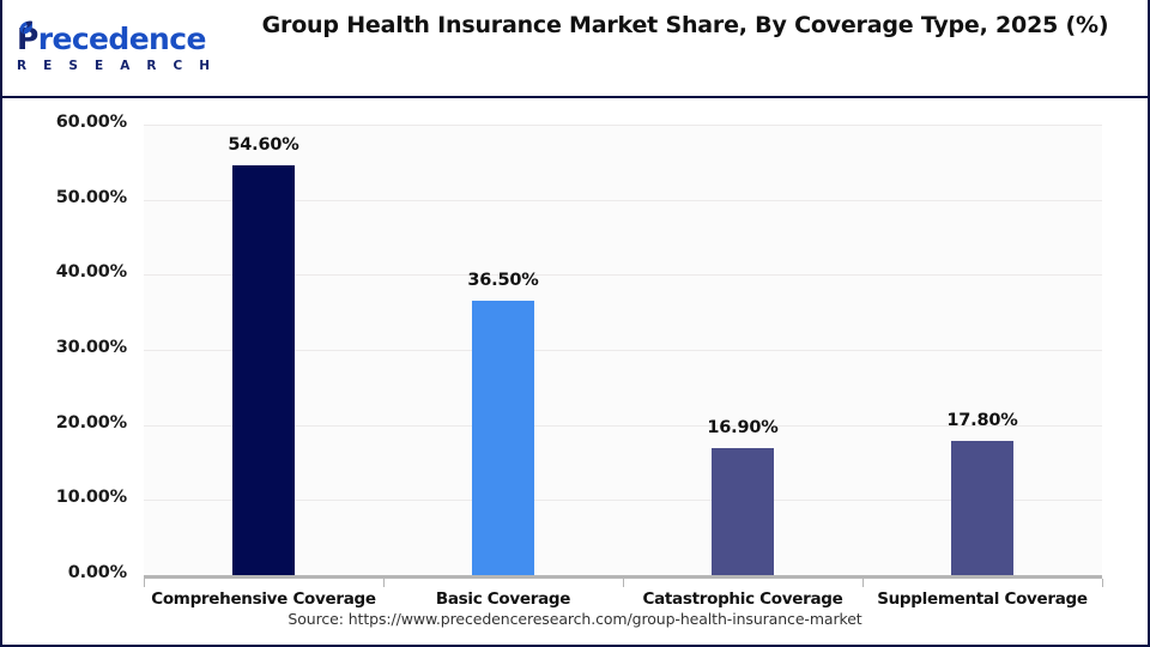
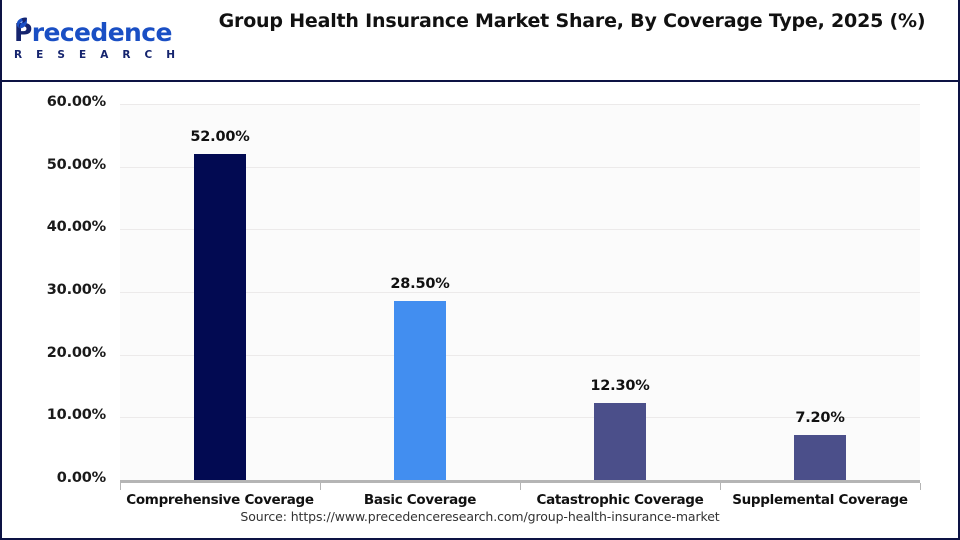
Comprehensive Coverage: 54.60% -> 52.00%
Basic Coverage: 36.50% -> 28.50%
Catastrophic Coverage: 16.90% -> 12.30%
Supplemental Coverage: 17.80% -> 7.20%
